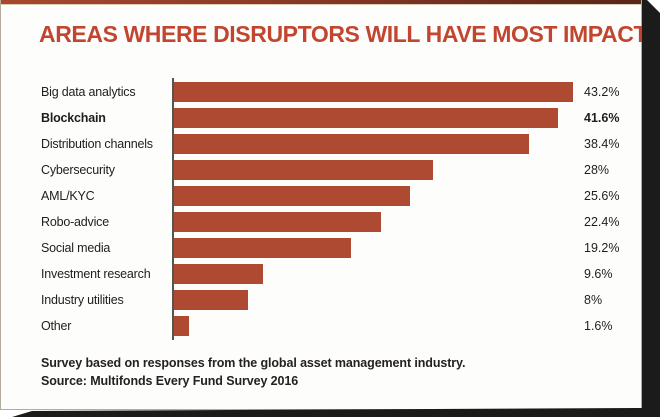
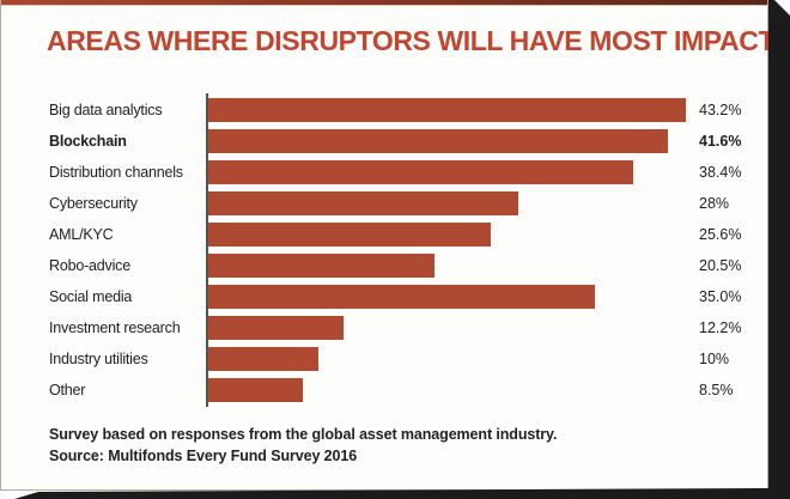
Robo-advice: 22.4% -> 20.5%
Social media: 19.2% -> 35.0%
Investment research: 9.6% -> 12.2%
Industry utilities: 8% -> 10%
Other: 1.6% -> 8.5%
